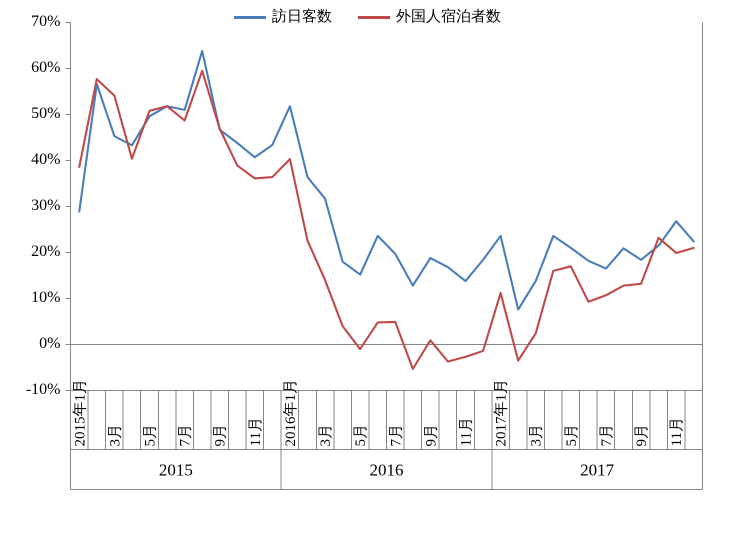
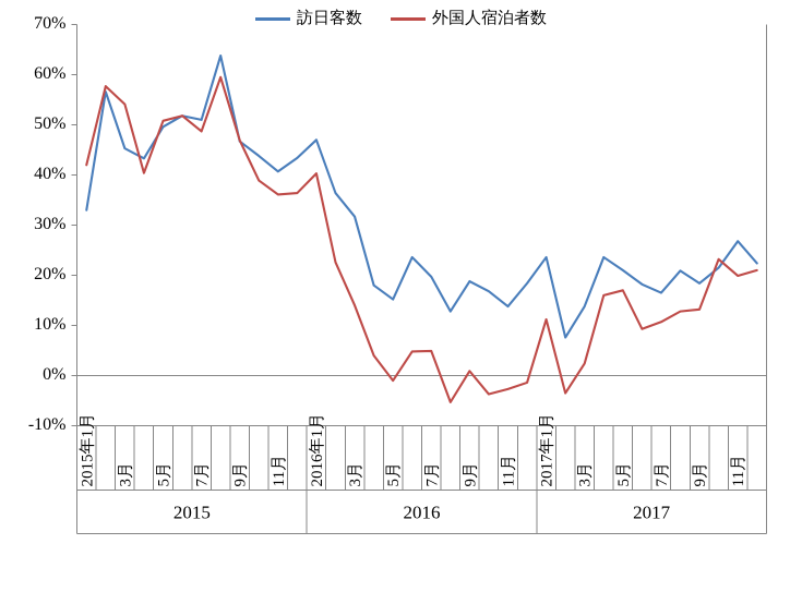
訪日客数/2015年1月: 29% -> 33%
外国人宿泊者数/2015年1月: 39% -> 42%
訪日客数/2016年1月: 52% -> 47%
